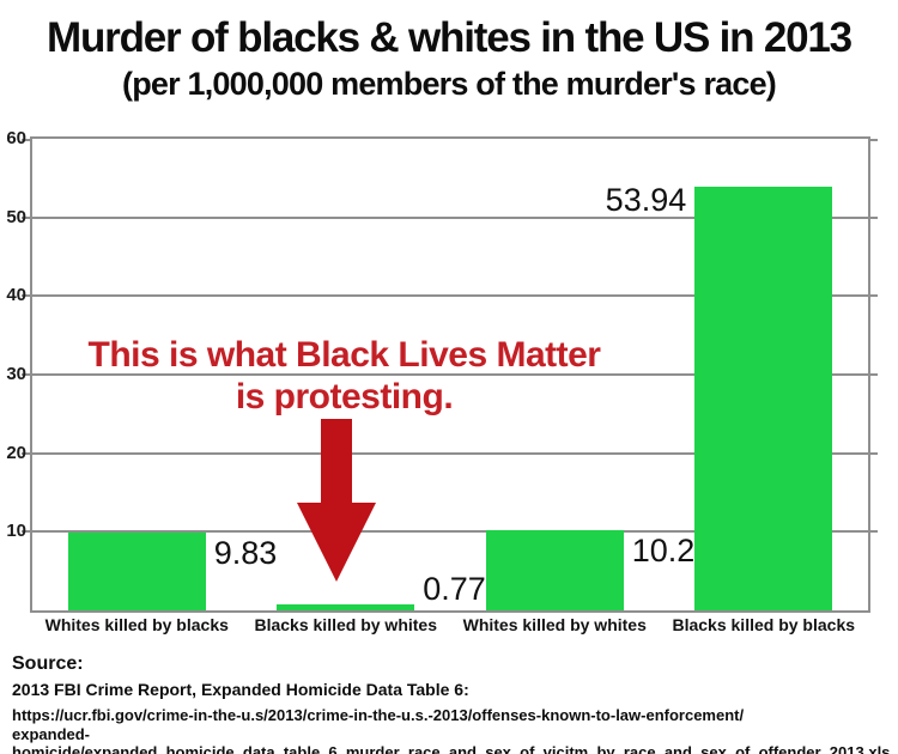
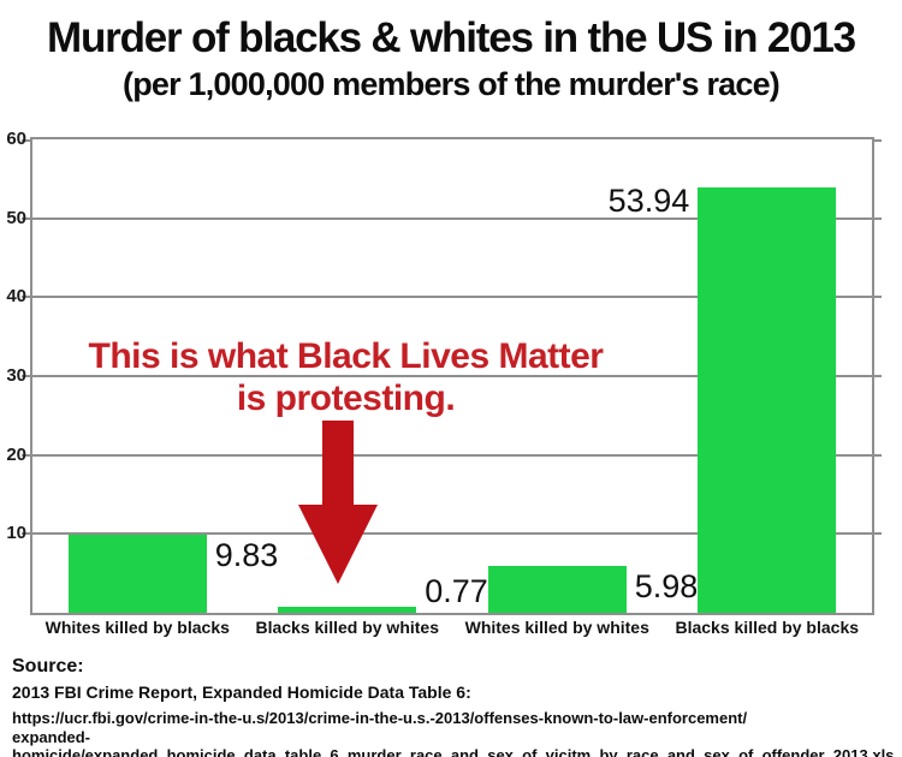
Whites killed by whites: 10.22 -> 5.98
